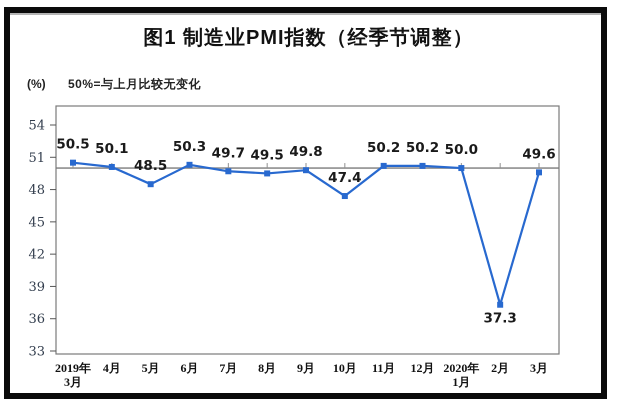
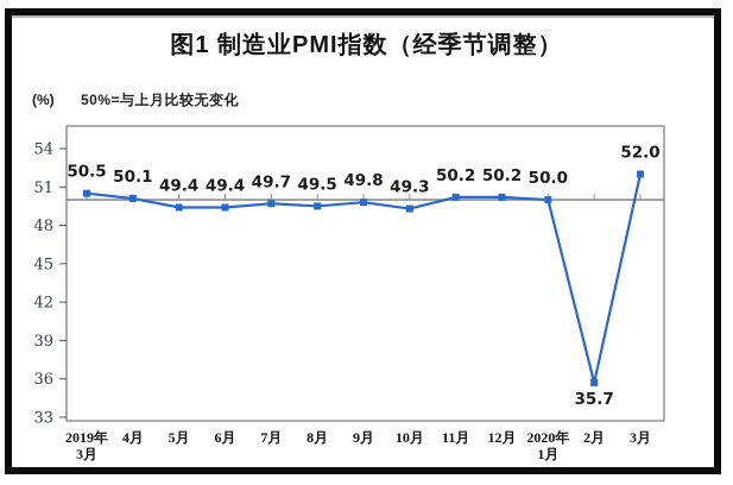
5月: 48.5 -> 49.4
6月: 50.3 -> 49.4
10月: 47.4 -> 49.3
2月: 37.3 -> 35.7
3月: 49.6 -> 52.0
